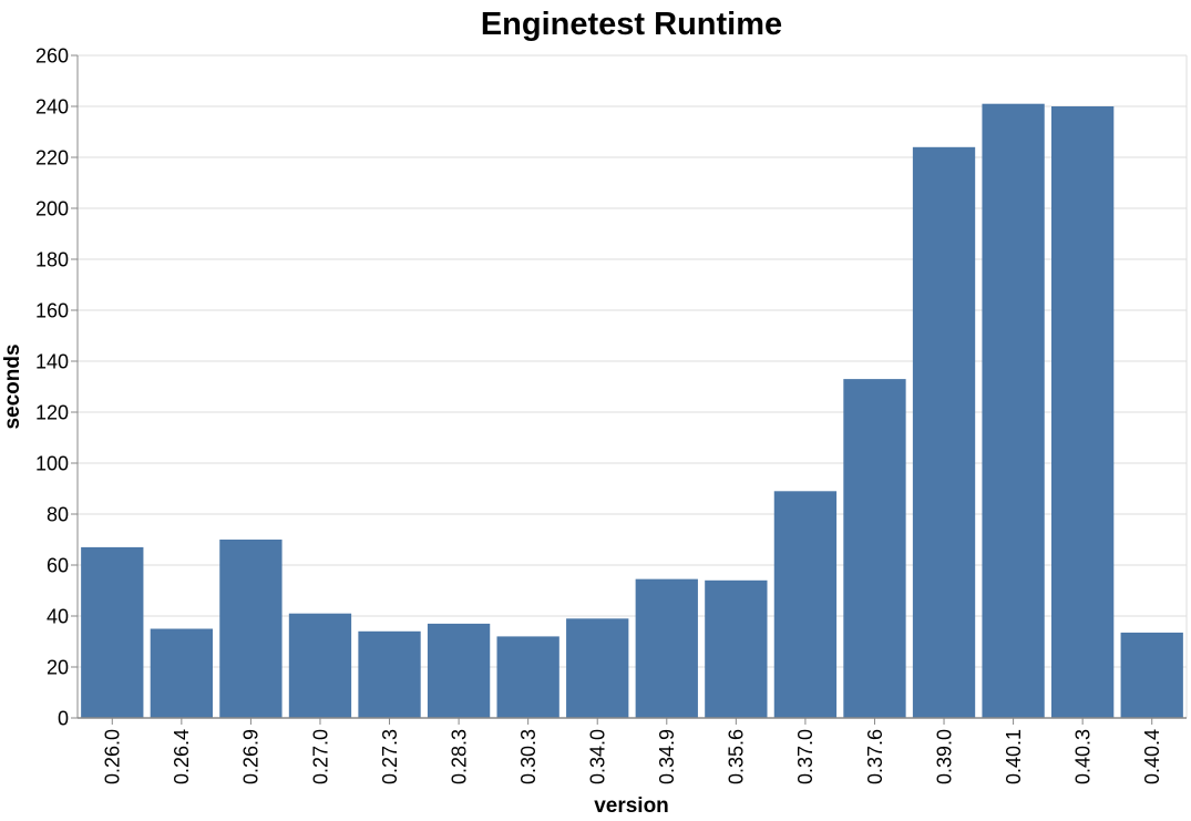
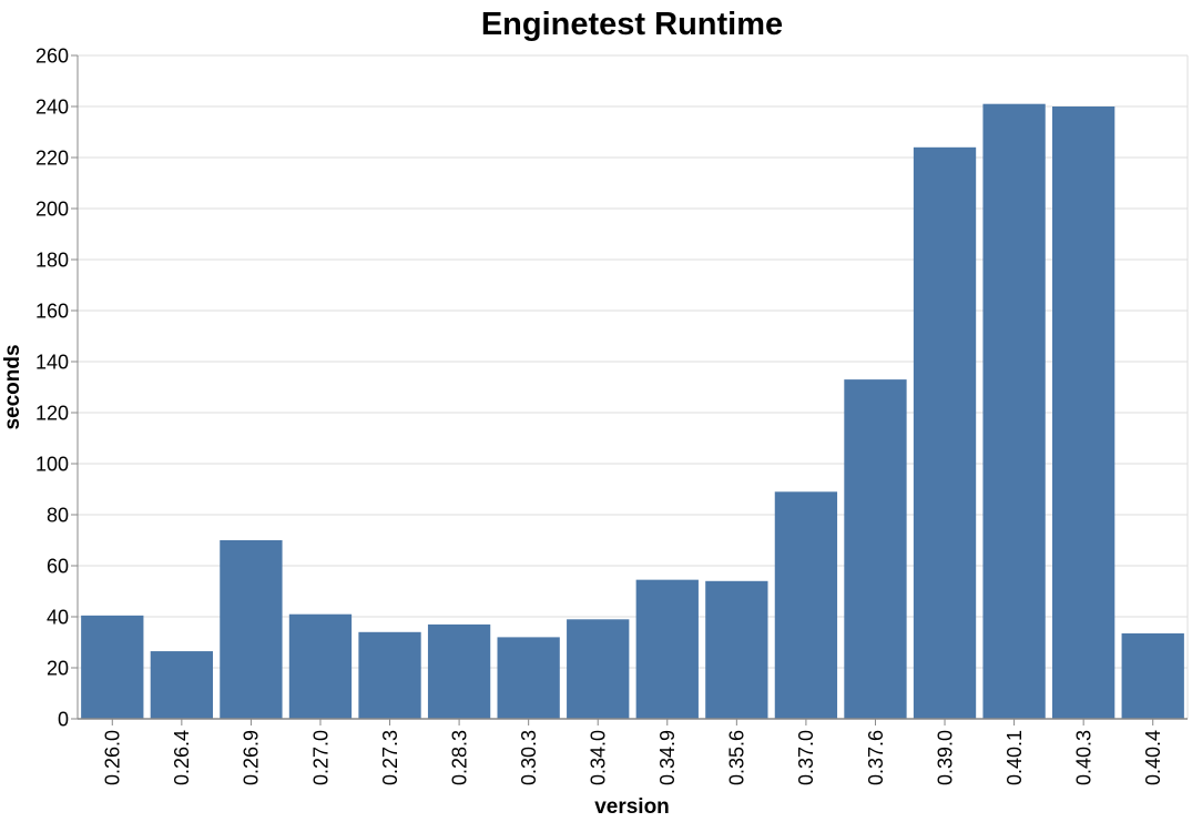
0.26.0: 67 -> 40
0.26.4: 35 -> 26
